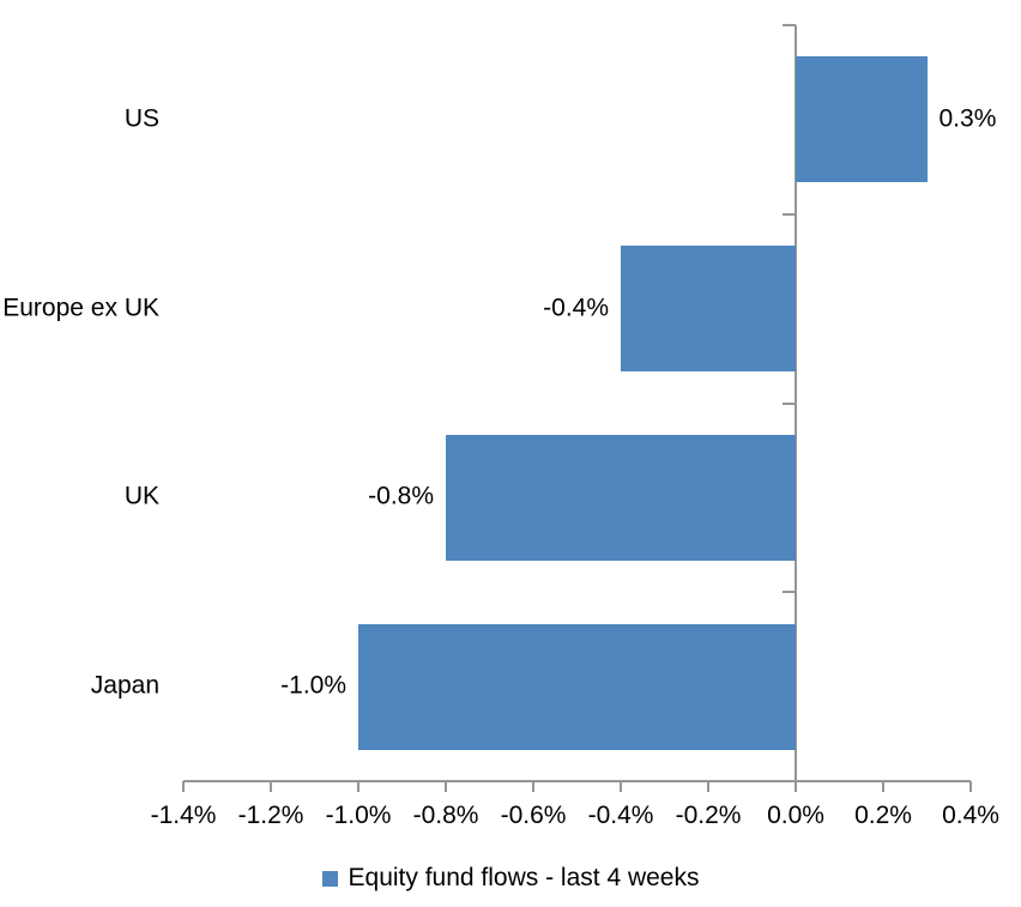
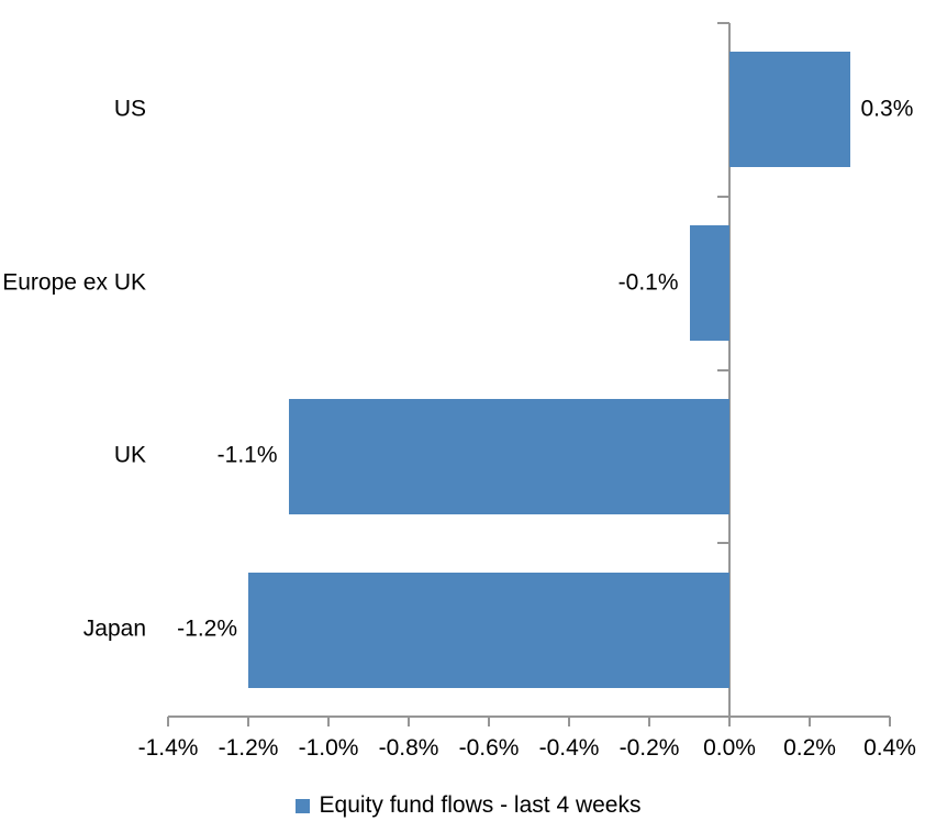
Europe ex UK: -0.4% -> -0.1%
UK: -0.8% -> -1.1%
Japan: -1.0% -> -1.2%
